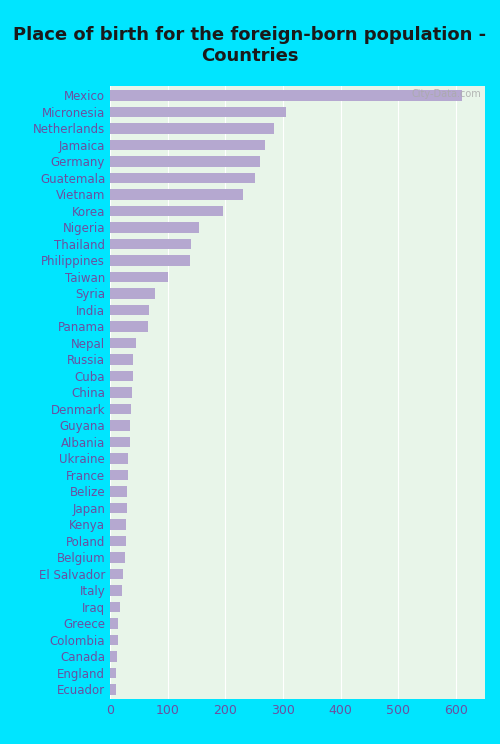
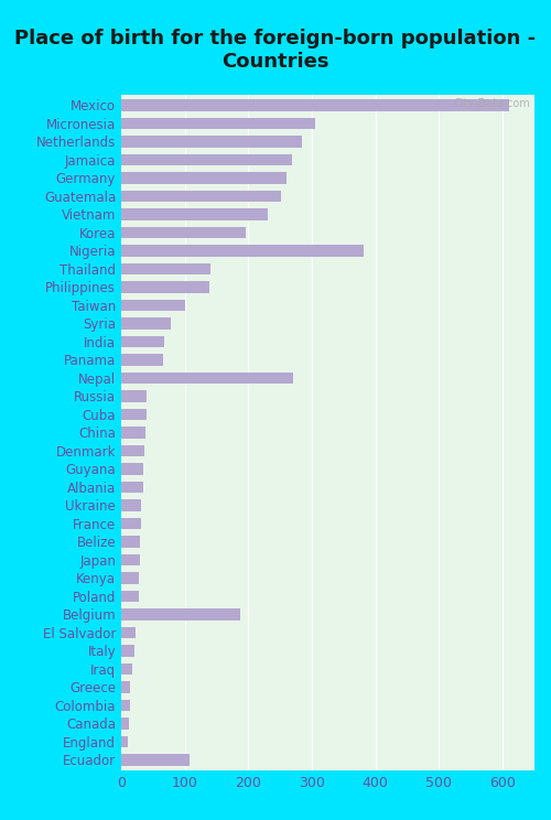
Nigeria: 155 -> 382
Nepal: 45 -> 270
Belgium: 26 -> 188
Ecuador: 10 -> 108
